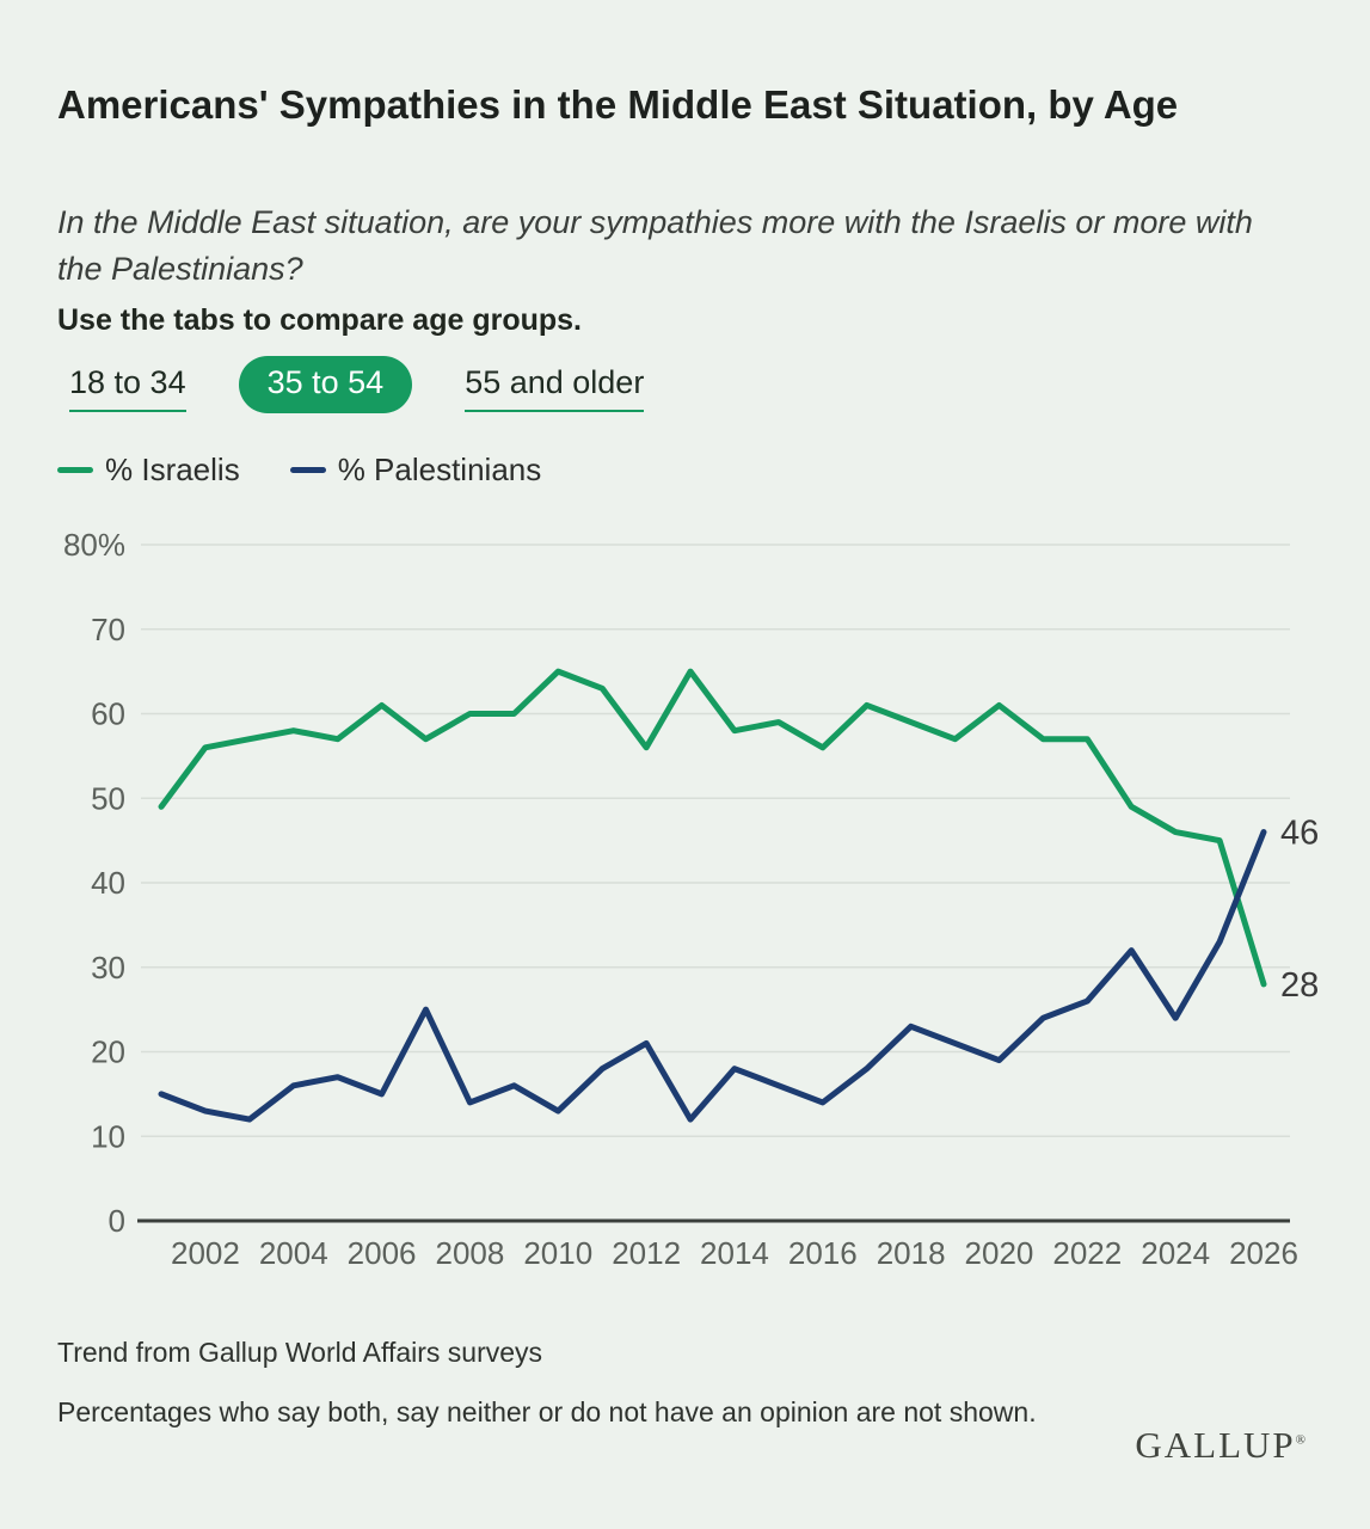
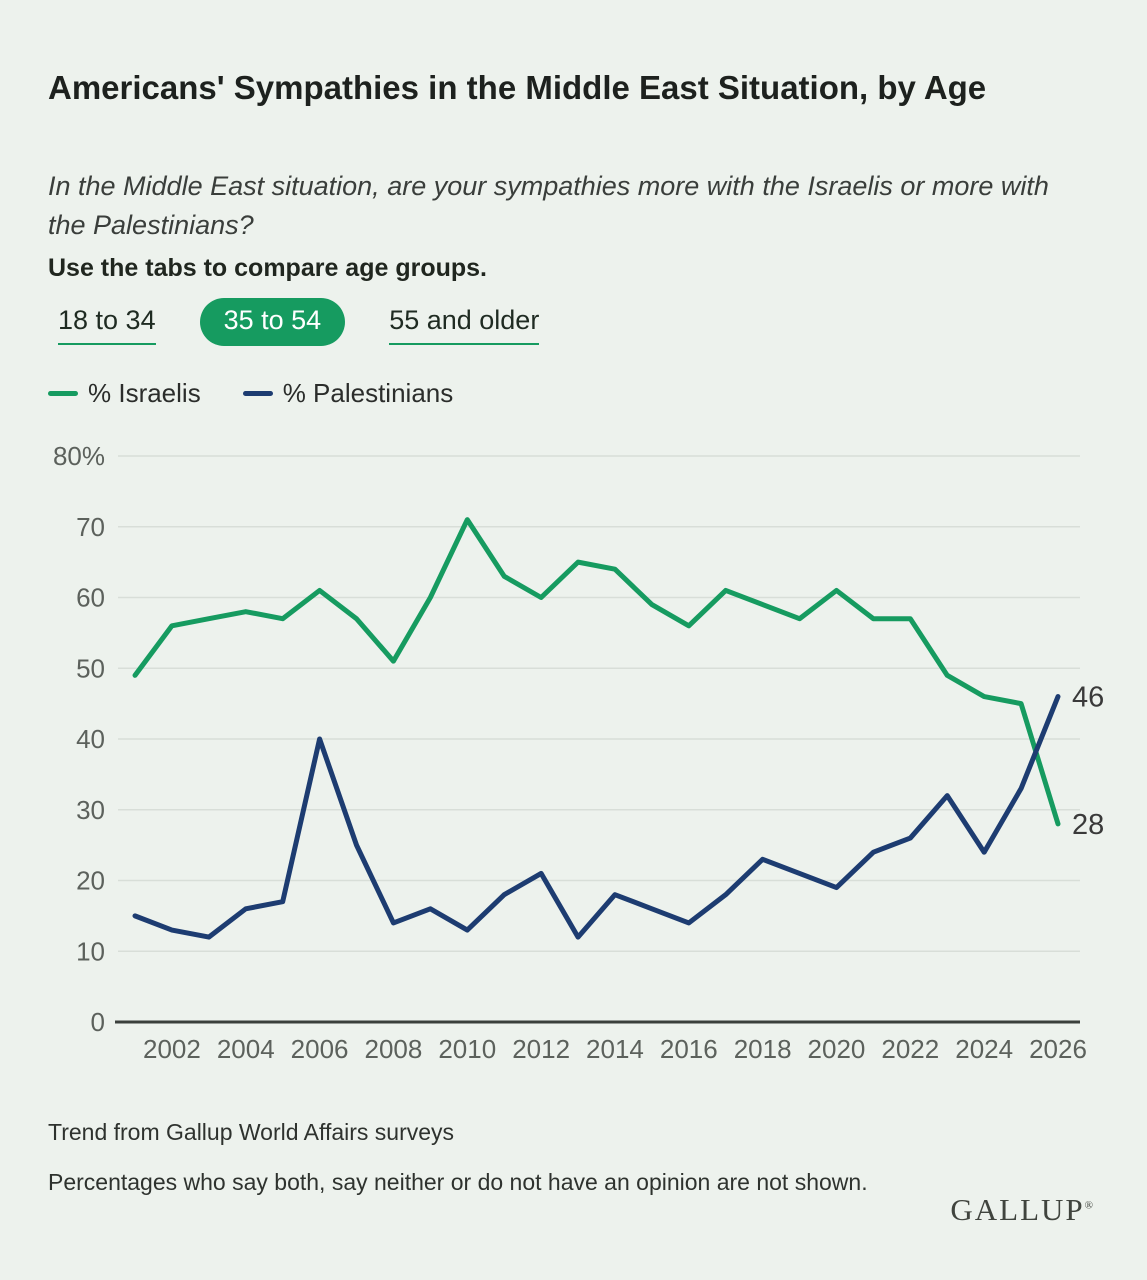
% Palestinians/2006: 15% -> 40%
% Israelis/2008: 60% -> 51%
% Israelis/2010: 65% -> 71%
% Israelis/2012: 56% -> 60%
% Israelis/2014: 58% -> 64%
